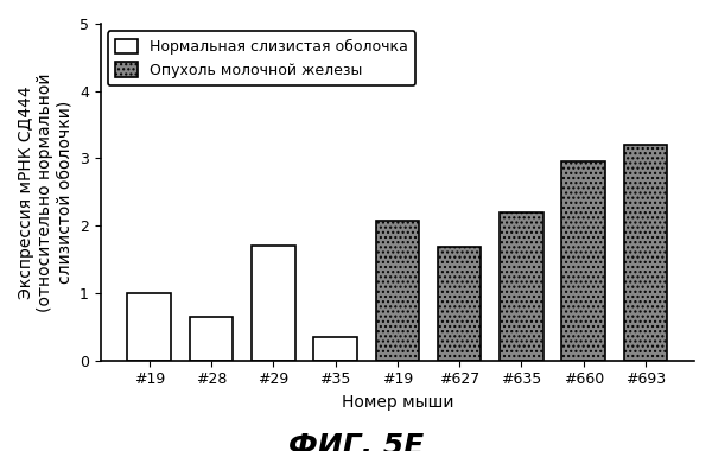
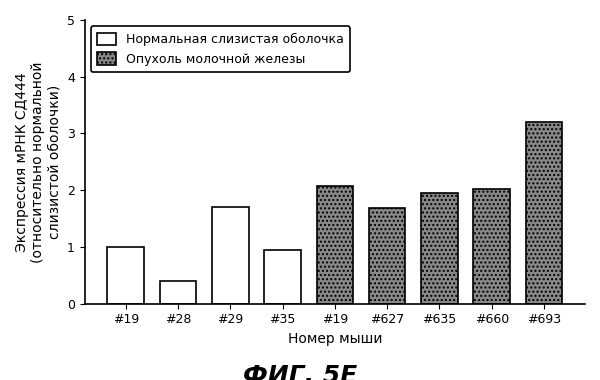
#28: 0.64 -> 0.40
#35: 0.34 -> 0.95
#635: 2.20 -> 1.95
#660: 2.96 -> 2.03
